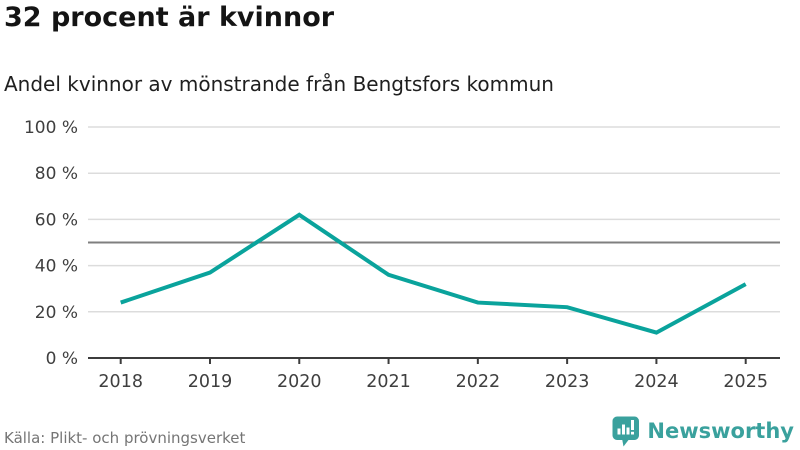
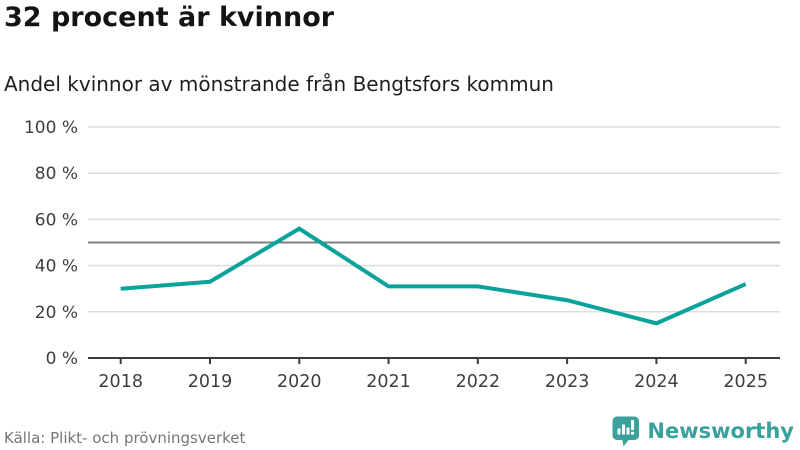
2018: 24% -> 30%
2019: 37% -> 33%
2020: 62% -> 56%
2021: 36% -> 31%
2022: 24% -> 31%
2023: 22% -> 25%
2024: 11% -> 15%
